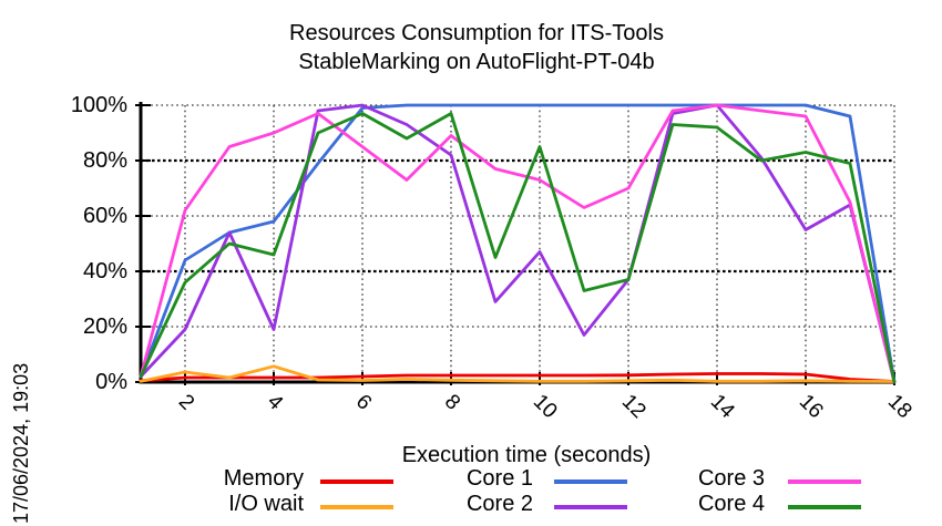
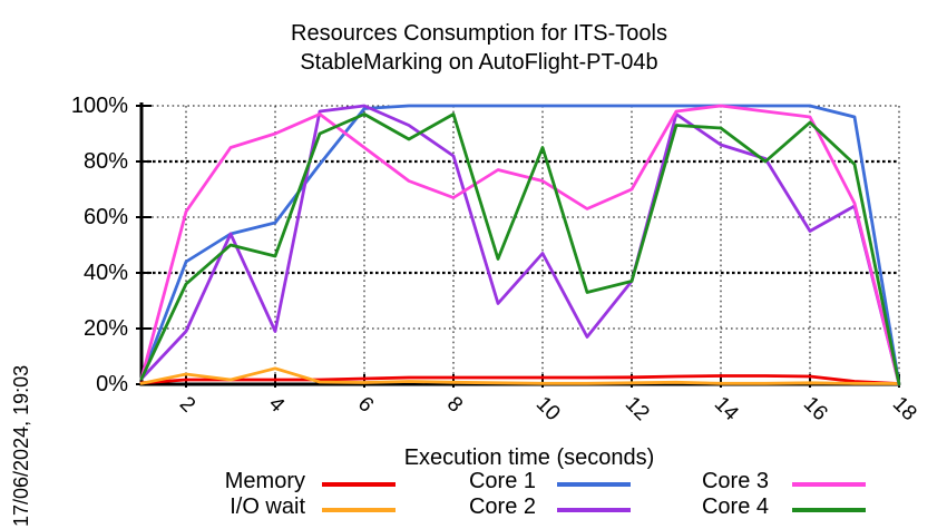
Core 3/8: 89% -> 67%
Core 2/14: 100% -> 86%
Core 4/16: 83% -> 94%
